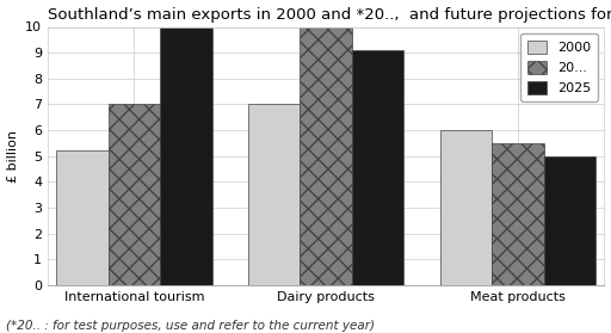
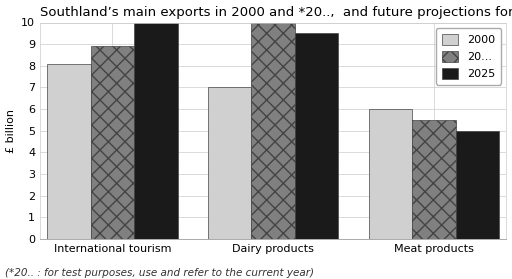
2000/International tourism: 5.2 -> 8.1
20.../International tourism: 7.0 -> 8.9
2025/Dairy products: 9.1 -> 9.5
